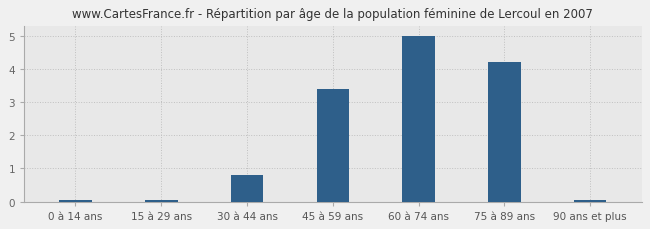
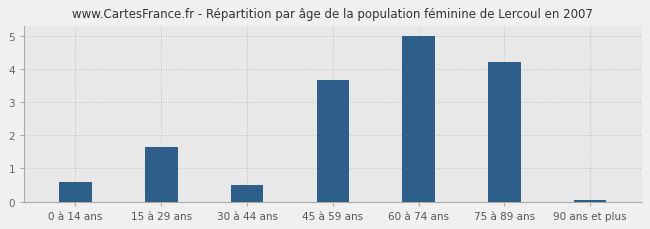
0 à 14 ans: 0.04 -> 0.60
15 à 29 ans: 0.04 -> 1.65
30 à 44 ans: 0.80 -> 0.50
45 à 59 ans: 3.40 -> 3.65
